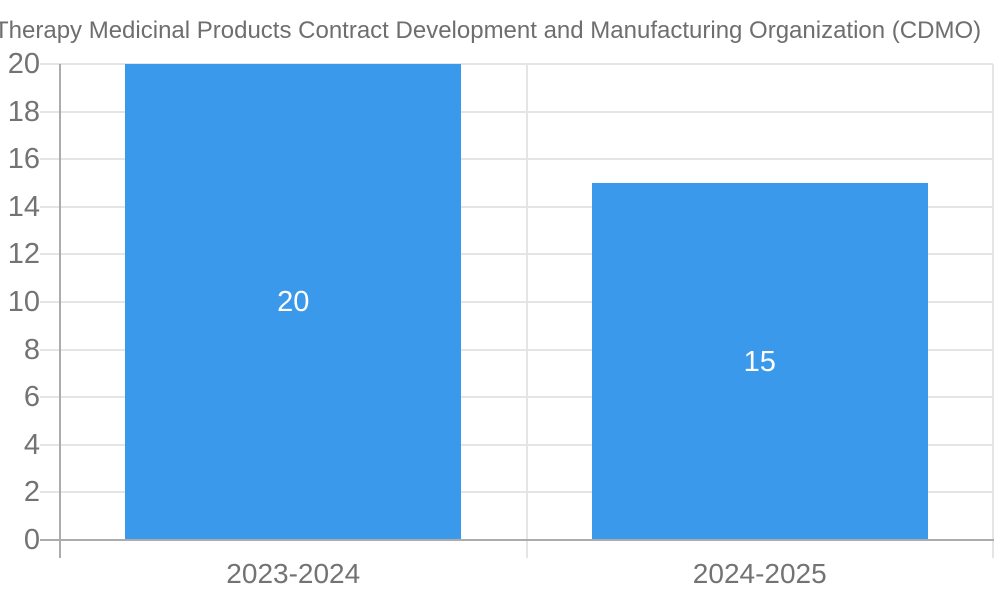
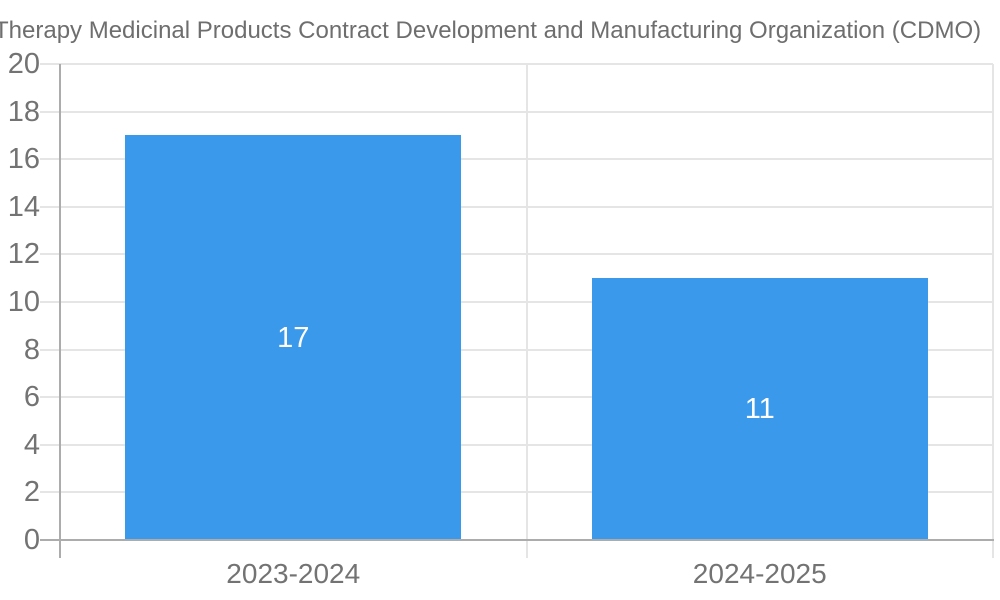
2023-2024: 20 -> 17
2024-2025: 15 -> 11
